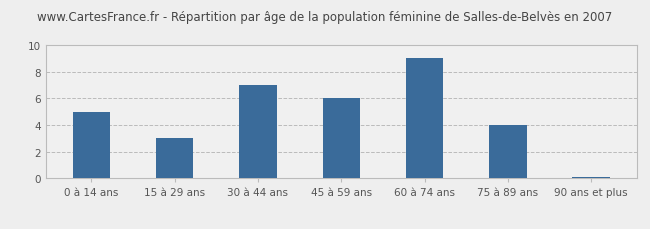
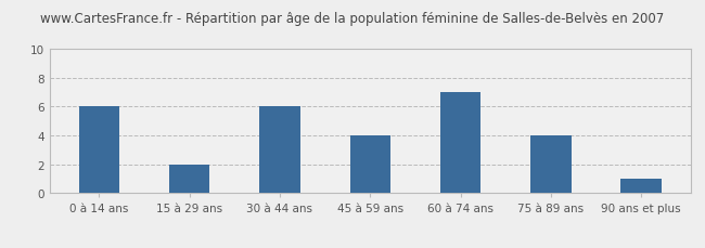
0 à 14 ans: 5.0 -> 6.0
15 à 29 ans: 3.0 -> 2.0
30 à 44 ans: 7.0 -> 6.0
45 à 59 ans: 6.0 -> 4.0
60 à 74 ans: 9.0 -> 7.0
90 ans et plus: 0.1 -> 1.0
